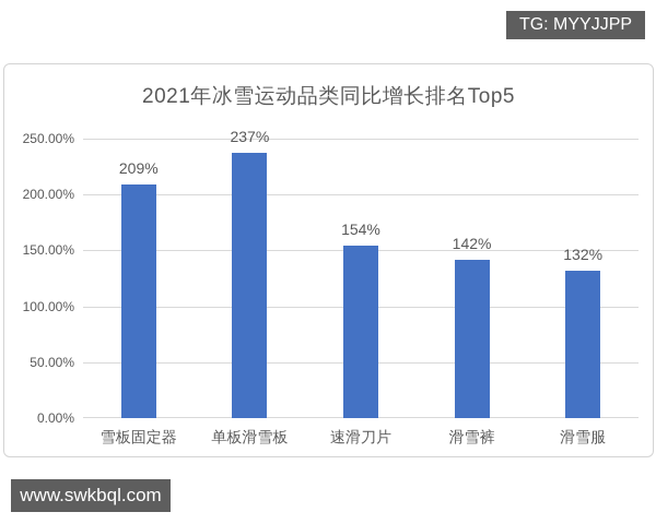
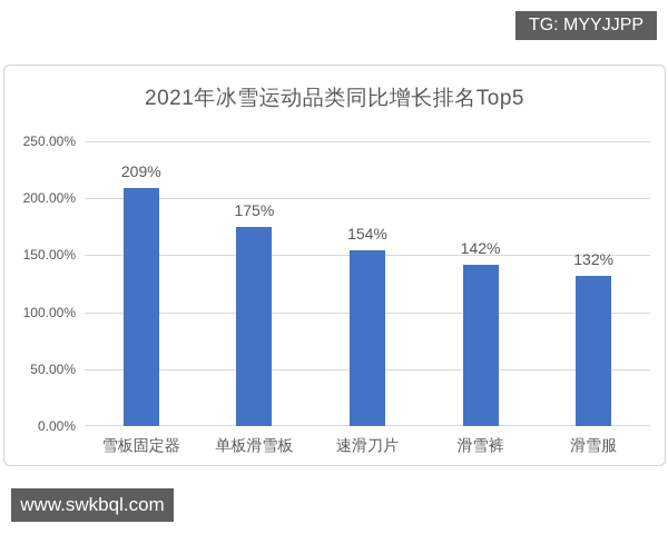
单板滑雪板: 237% -> 175%
